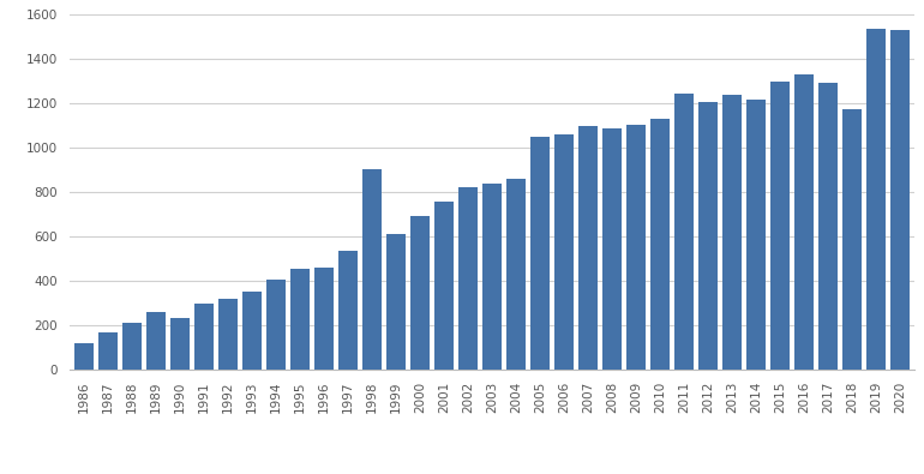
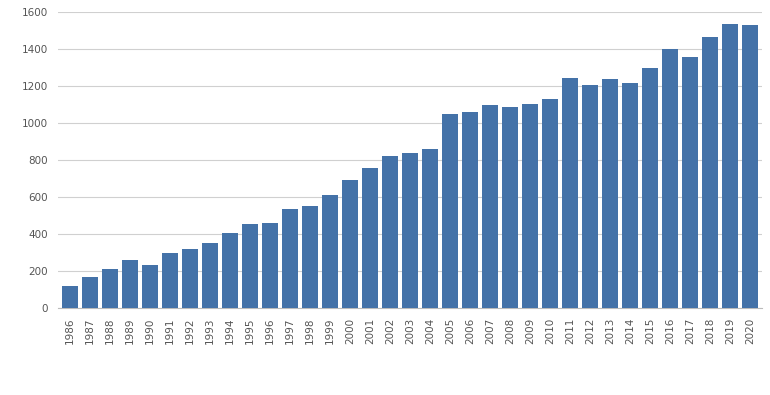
1998: 900 -> 550
2016: 1330 -> 1400
2017: 1290 -> 1360
2018: 1170 -> 1460
